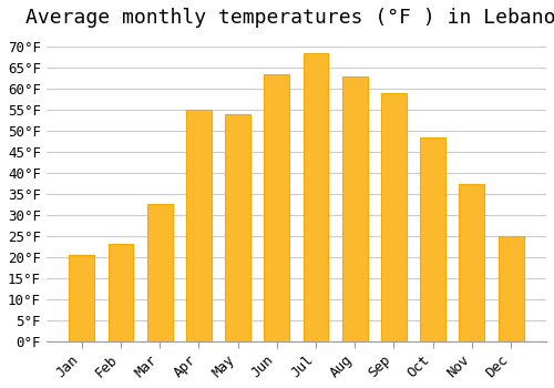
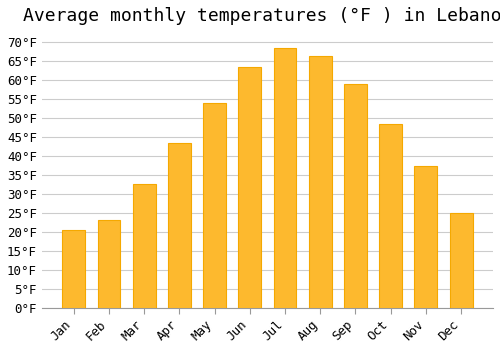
Apr: 55.0°F -> 43.5°F
Aug: 63.0°F -> 66.5°F
